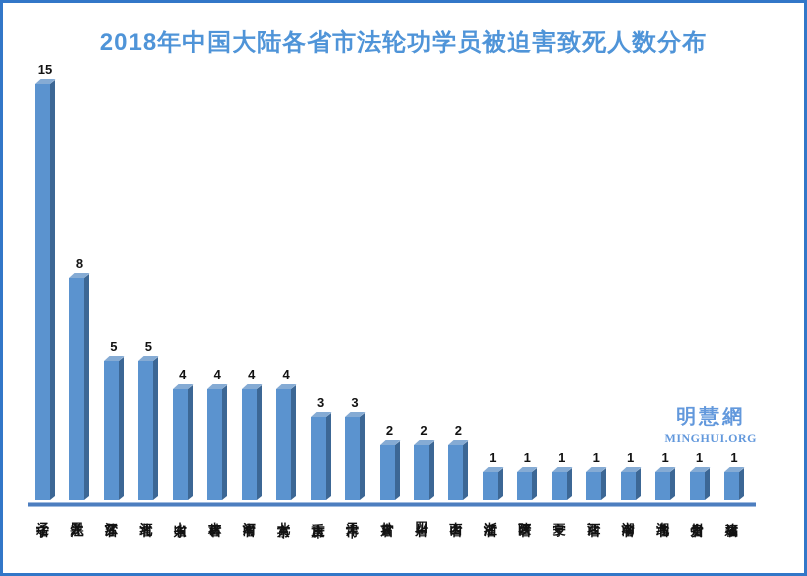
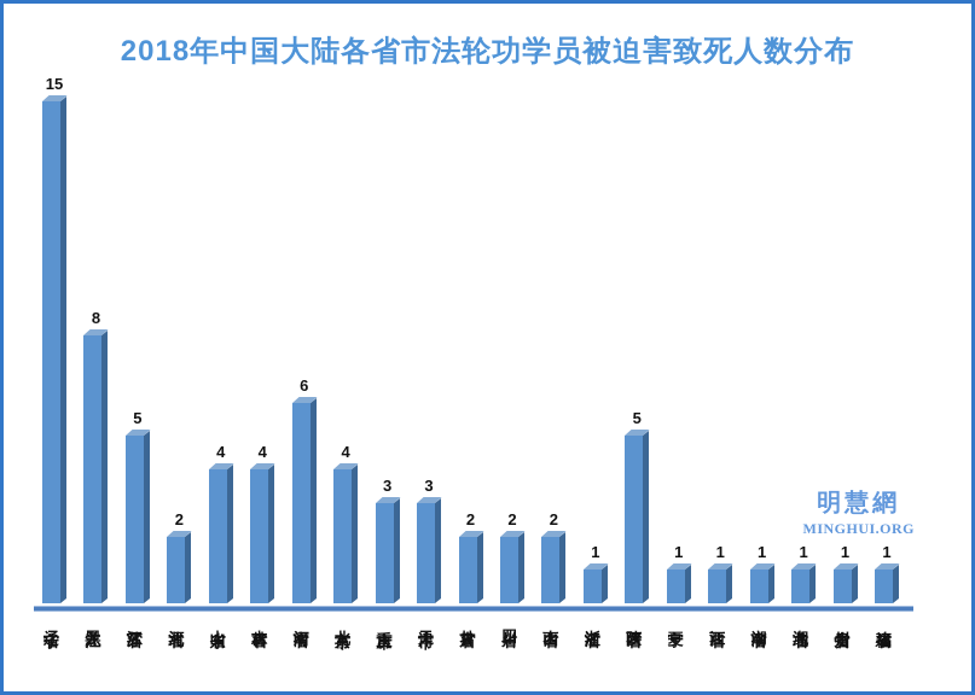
河北省: 5 -> 2
河南省: 4 -> 6
陕西省: 1 -> 5
